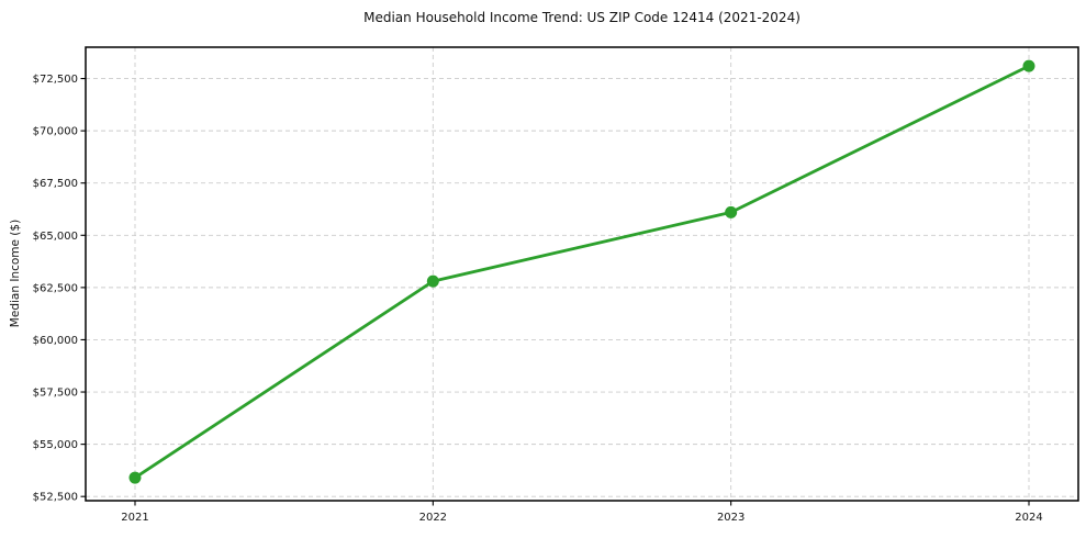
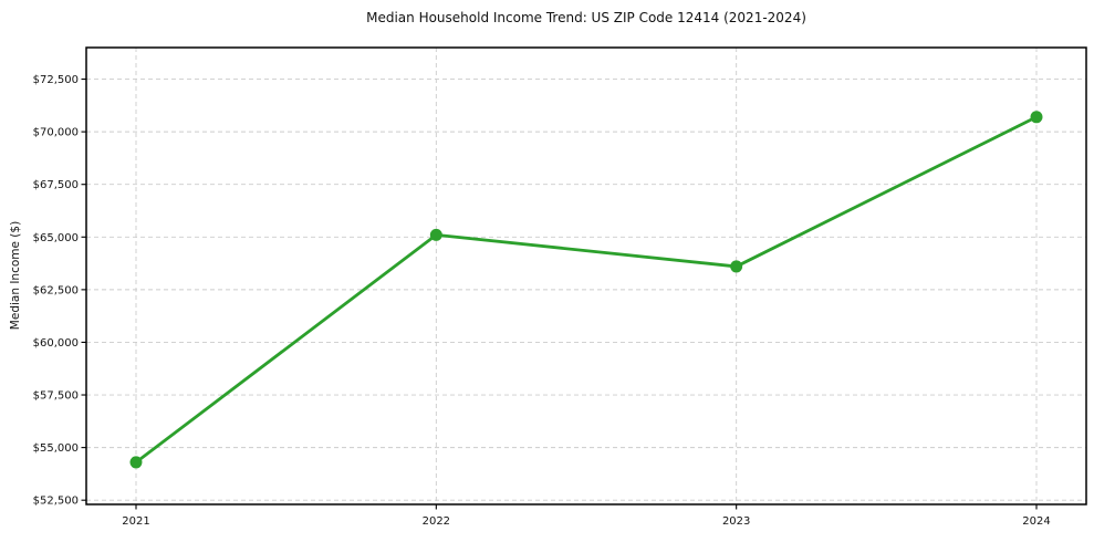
2021: $53400 -> $54300
2022: $62800 -> $65100
2023: $66100 -> $63600
2024: $73100 -> $70700
